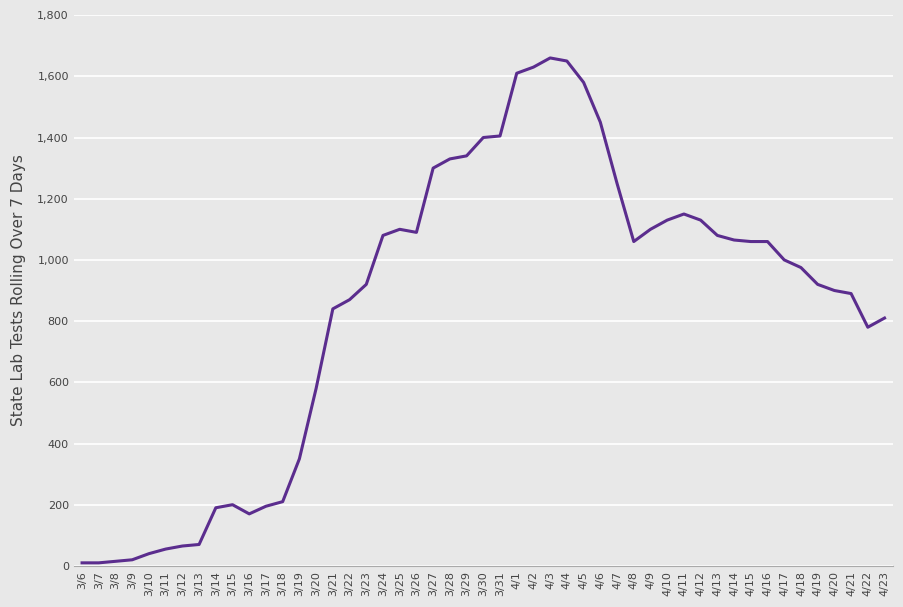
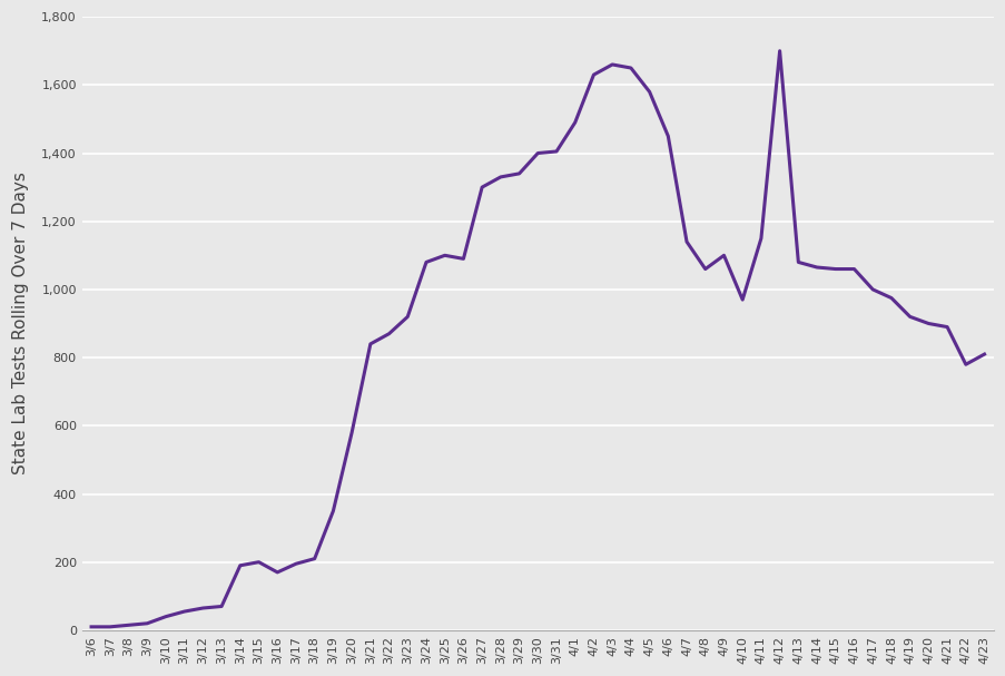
4/1: 1,610 -> 1,490
4/7: 1,250 -> 1,140
4/10: 1,130 -> 970
4/12: 1,130 -> 1,700
